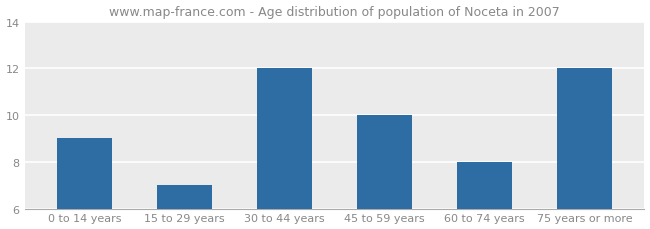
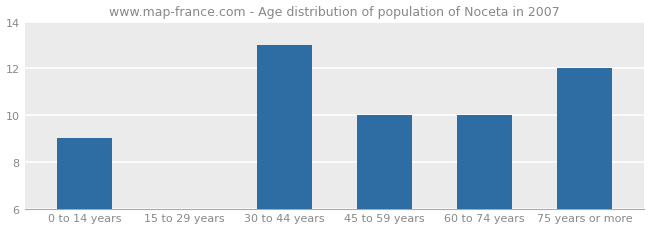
15 to 29 years: 7 -> 6
30 to 44 years: 12 -> 13
60 to 74 years: 8 -> 10
